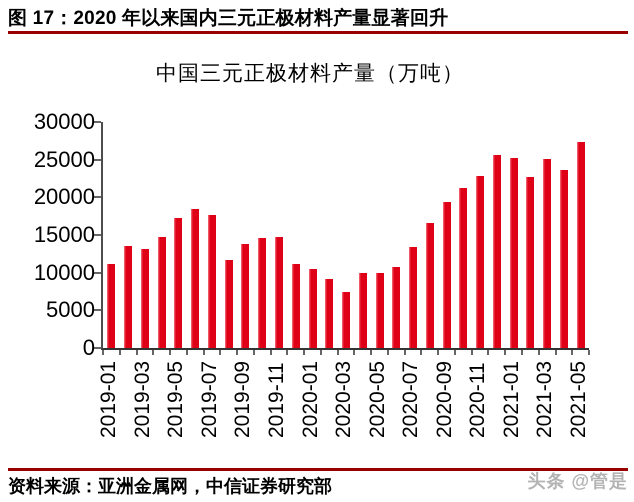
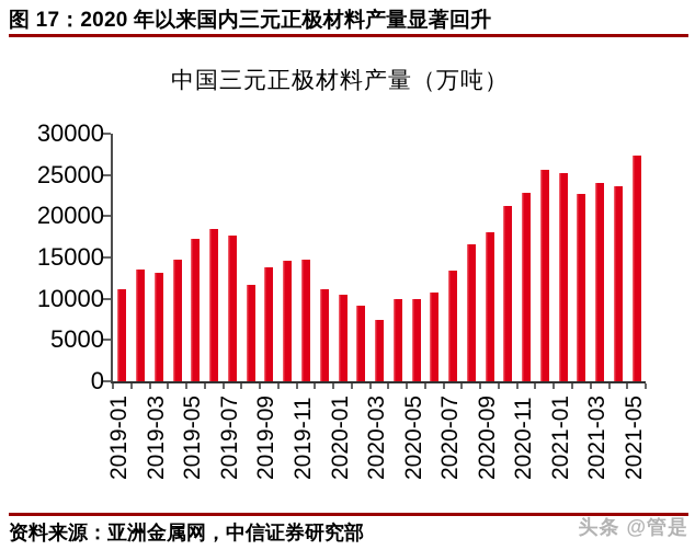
2020-09: 19000 -> 18000
2021-03: 25000 -> 24000
